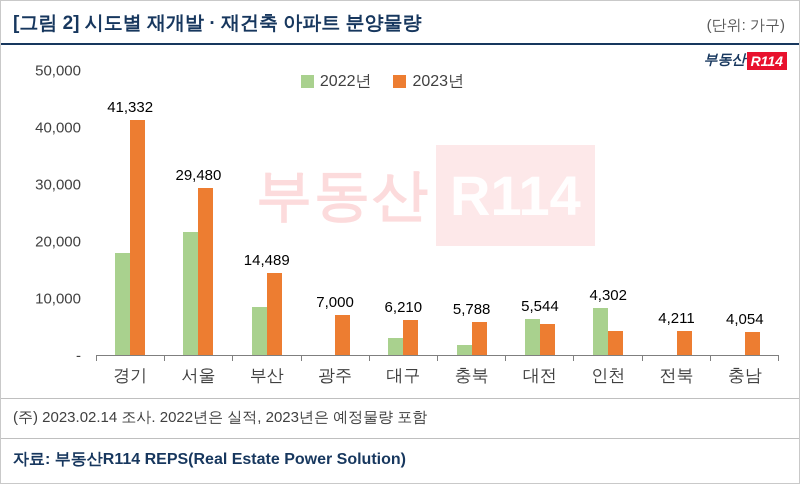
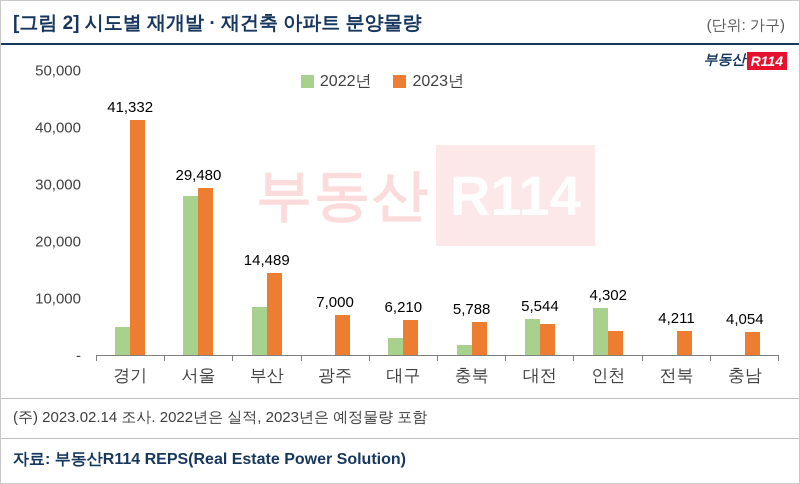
2022년/경기: 18000 -> 5000
2022년/서울: 22000 -> 28000
